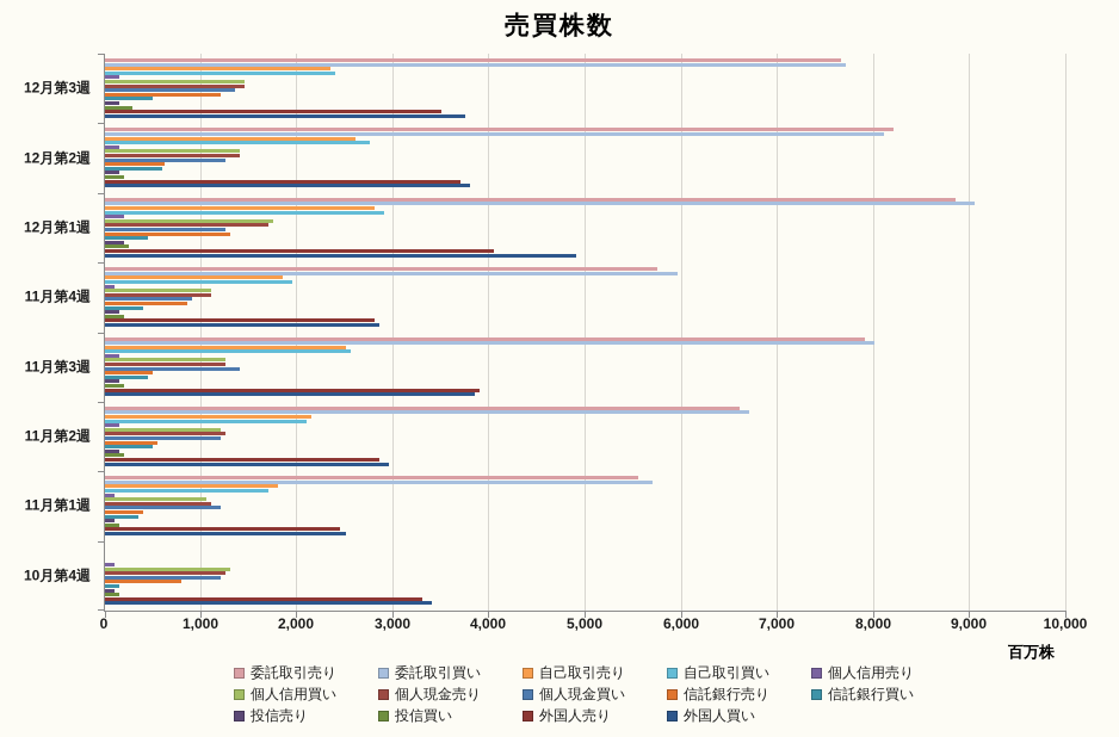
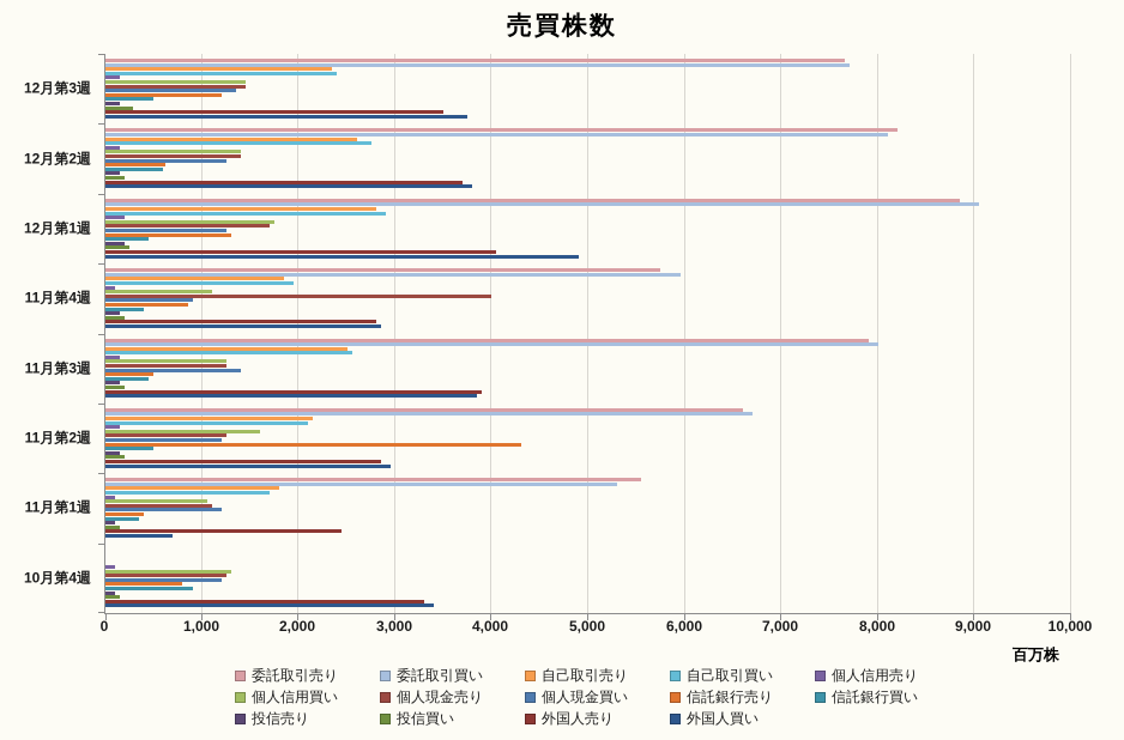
個人現金売り/11月第4週: 1100 -> 4000
個人信用買い/11月第2週: 1200 -> 1600
信託銀行売り/11月第2週: 600 -> 4300
委託取引買い/11月第1週: 5700 -> 5300
外国人買い/11月第1週: 2500 -> 700
信託銀行買い/10月第4週: 200 -> 900
